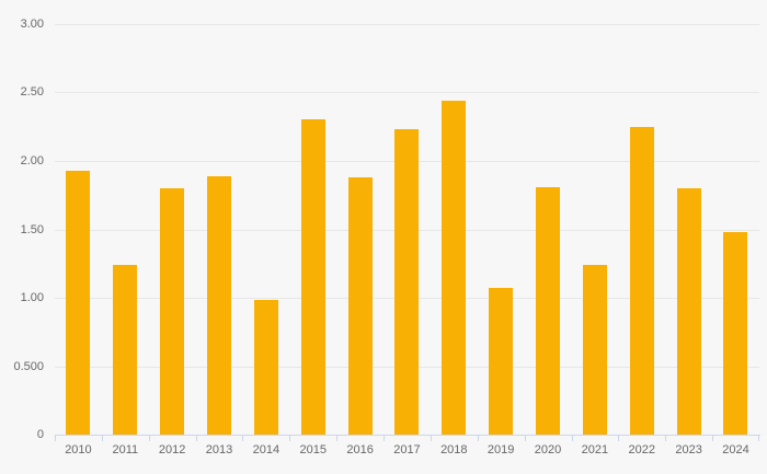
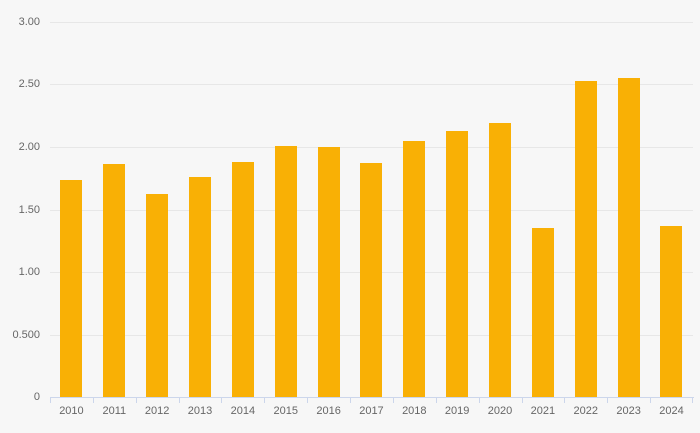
2010: 1.93 -> 1.74
2011: 1.24 -> 1.86
2012: 1.80 -> 1.62
2013: 1.89 -> 1.76
2014: 0.98 -> 1.88
2015: 2.30 -> 2.01
2016: 1.88 -> 2.00
2017: 2.23 -> 1.87
2018: 2.44 -> 2.05
2019: 1.07 -> 2.13
2020: 1.81 -> 2.19
2021: 1.24 -> 1.35
2022: 2.25 -> 2.53
2023: 1.80 -> 2.55
2024: 1.48 -> 1.37
